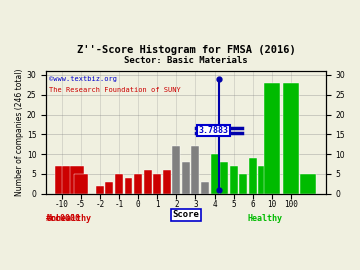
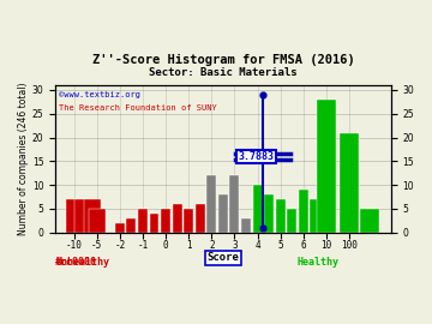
100: 28 -> 21
